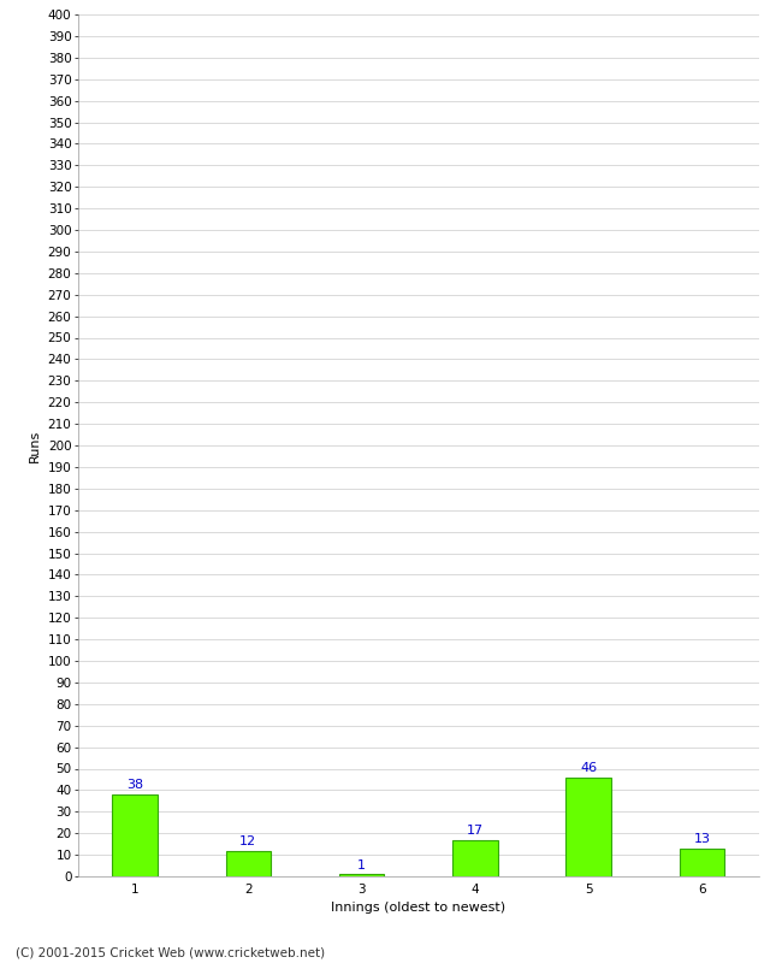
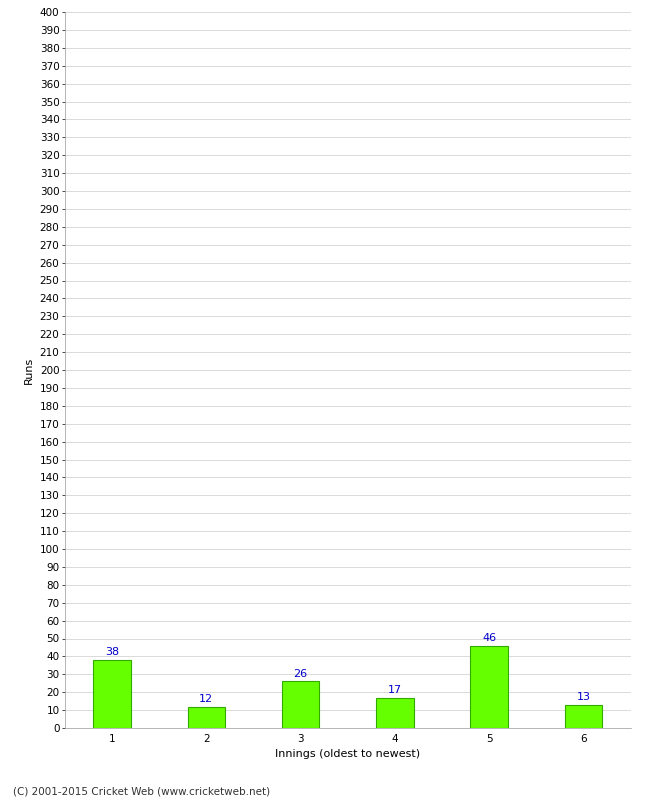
3: 1 -> 26
